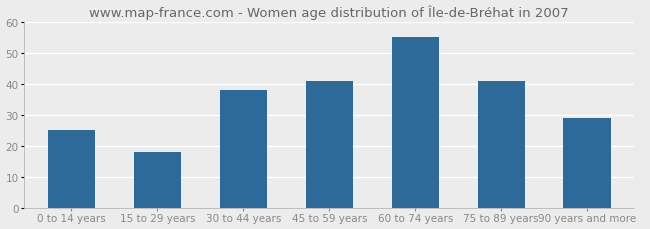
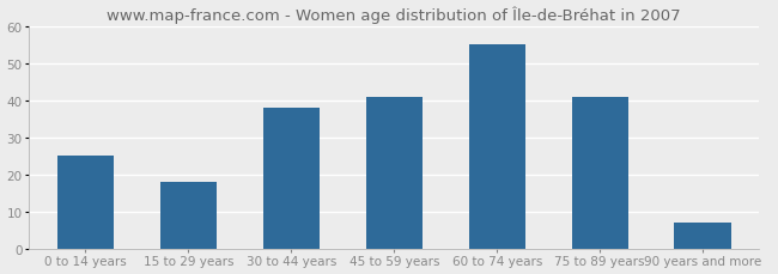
90 years and more: 29 -> 7
